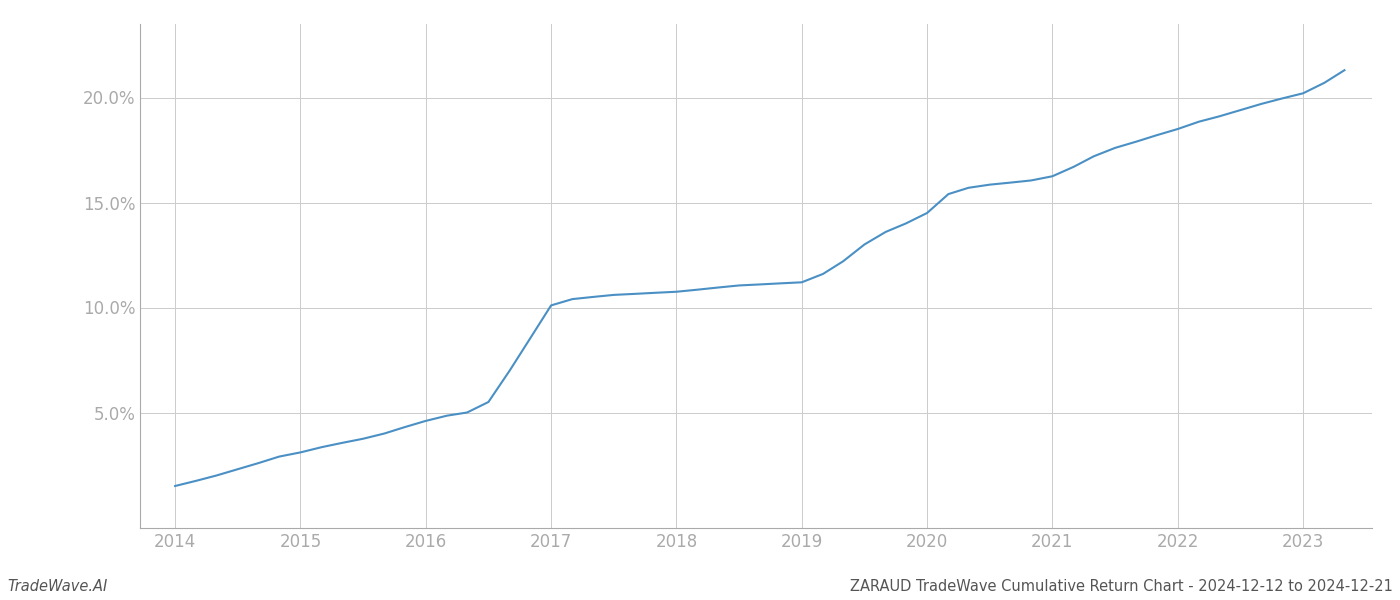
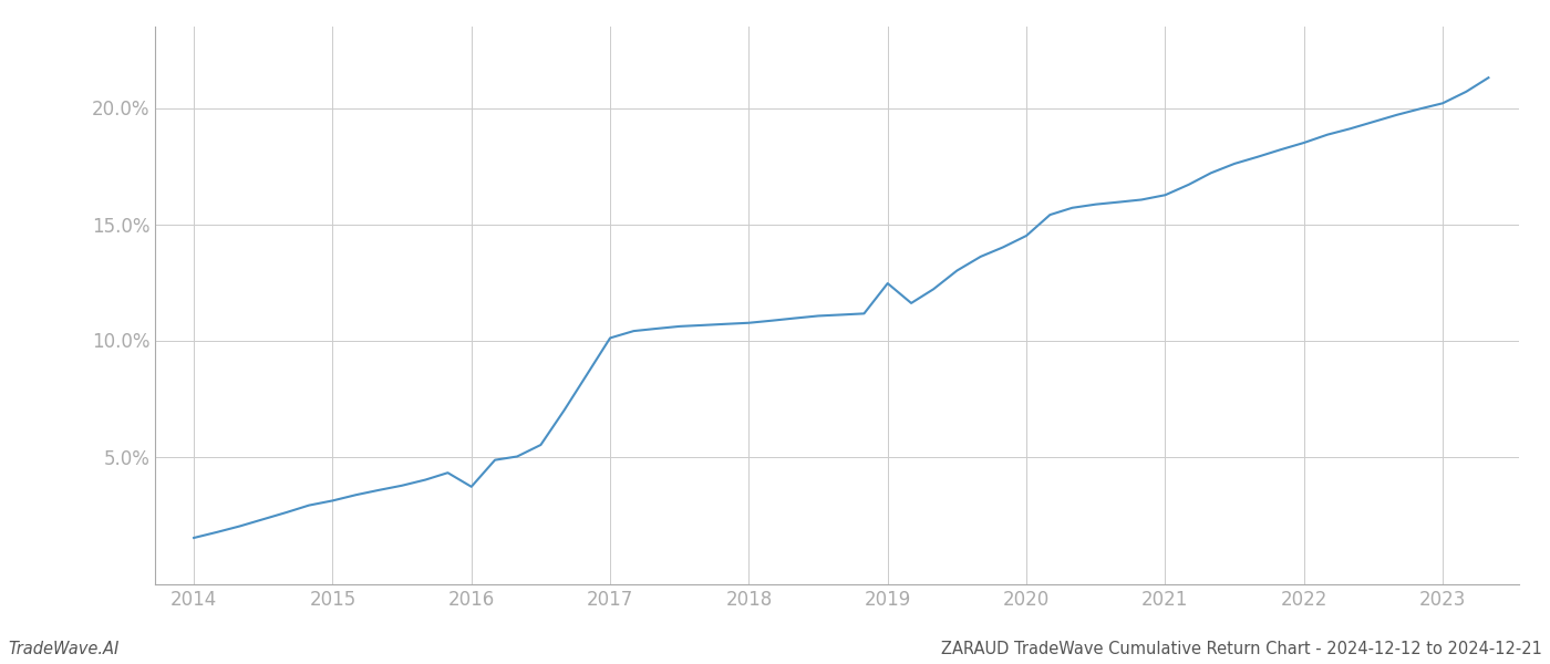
2016: 4.60% -> 3.70%
2019: 11.20% -> 12.45%
